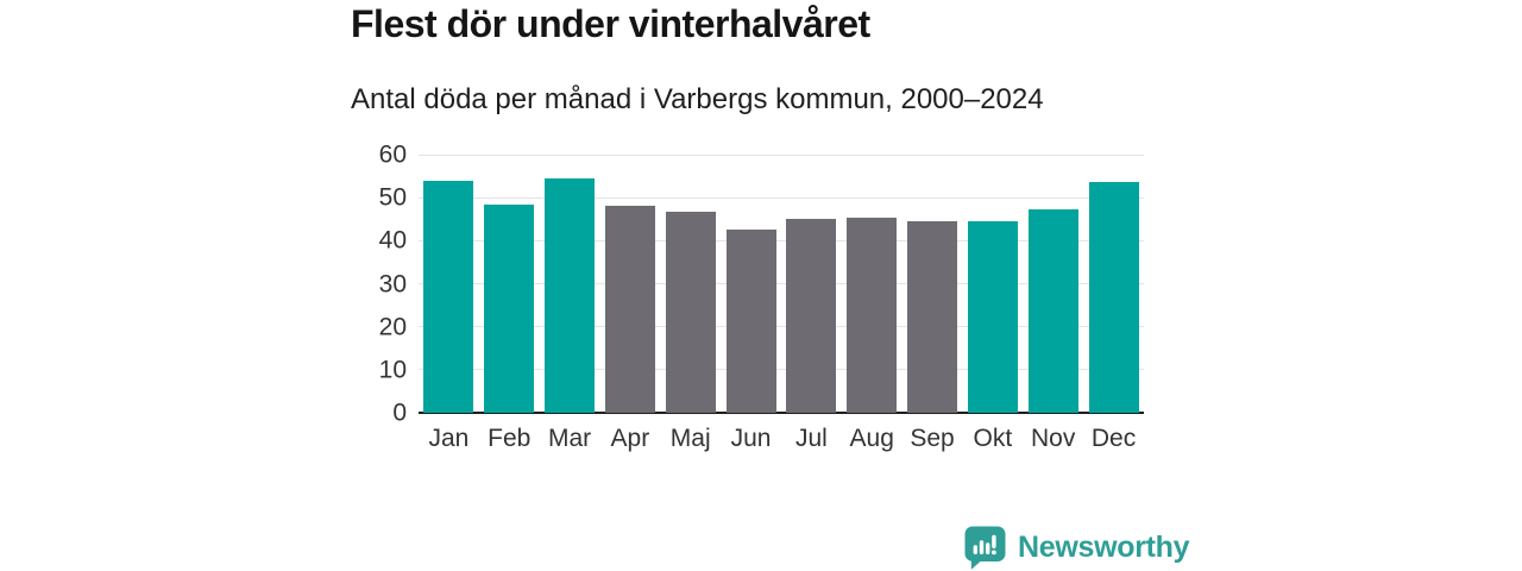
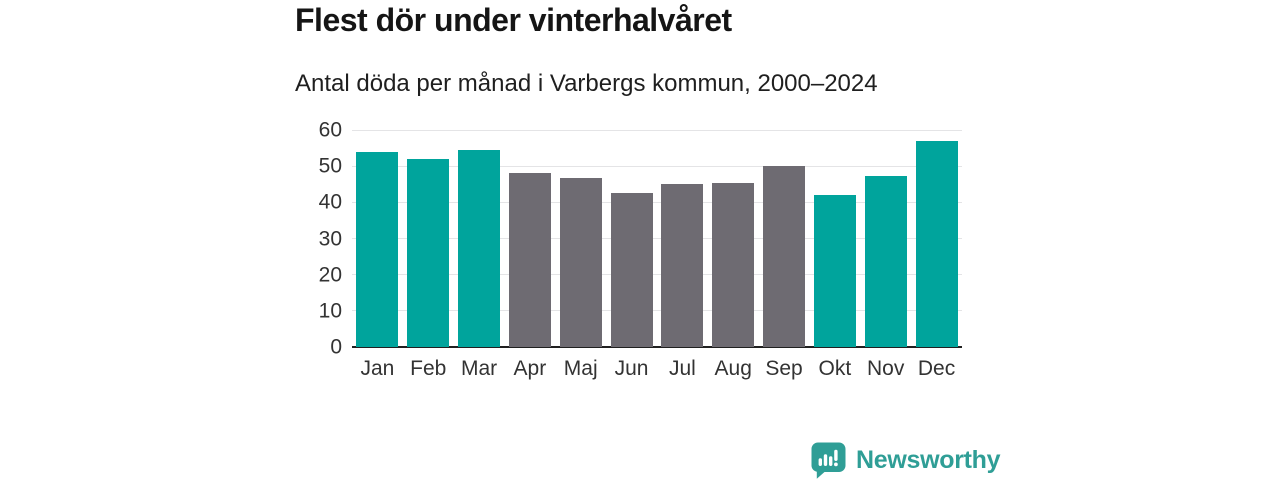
Feb: 48 -> 52
Sep: 45 -> 50
Okt: 44 -> 42
Dec: 54 -> 57
